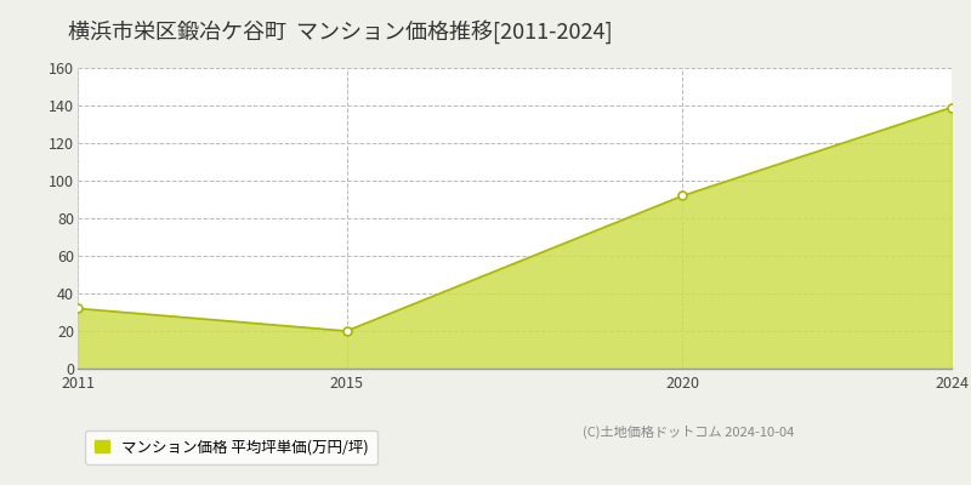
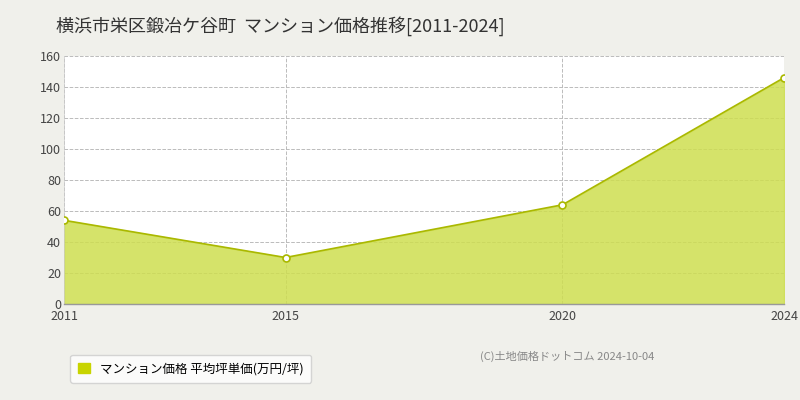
2011: 32 -> 54
2015: 20 -> 30
2020: 92 -> 64
2024: 139 -> 146
